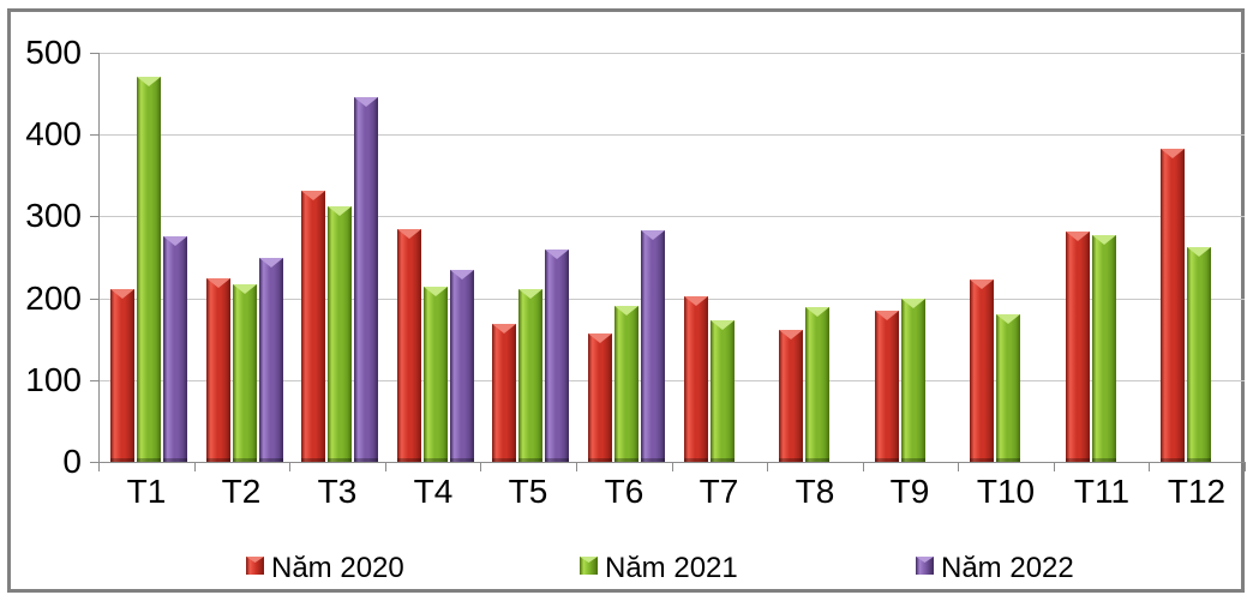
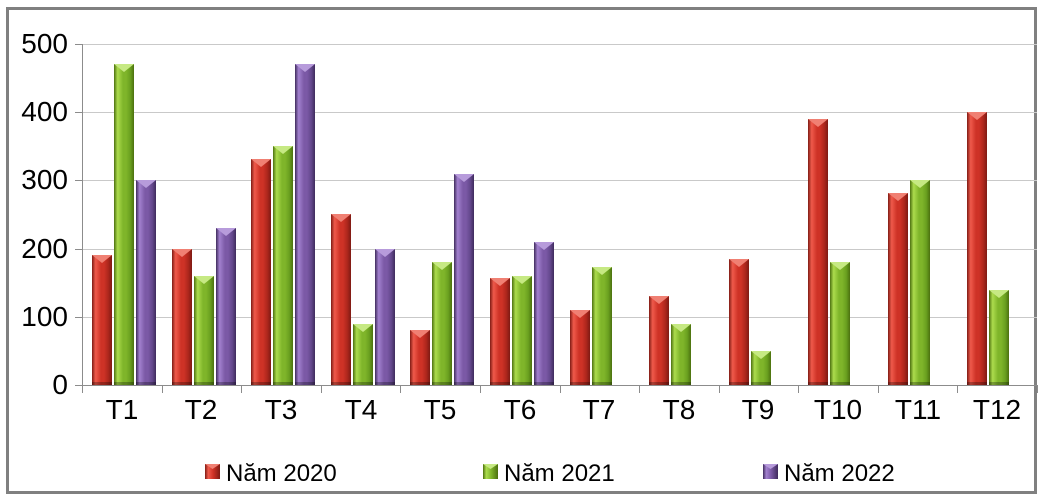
Năm 2020/T1: 210 -> 190
Năm 2022/T1: 280 -> 300
Năm 2020/T2: 220 -> 200
Năm 2021/T2: 220 -> 160
Năm 2022/T2: 250 -> 230
Năm 2021/T3: 310 -> 350
Năm 2022/T3: 450 -> 470
Năm 2020/T4: 280 -> 250
Năm 2021/T4: 210 -> 90
Năm 2022/T4: 240 -> 200
Năm 2020/T5: 170 -> 80
Năm 2021/T5: 210 -> 180
Năm 2022/T5: 260 -> 310
Năm 2021/T6: 190 -> 160
Năm 2022/T6: 280 -> 210
Năm 2020/T7: 200 -> 110
Năm 2020/T8: 160 -> 130
Năm 2021/T8: 190 -> 90
Năm 2021/T9: 200 -> 50
Năm 2020/T10: 220 -> 390
Năm 2021/T11: 280 -> 300
Năm 2020/T12: 380 -> 400
Năm 2021/T12: 260 -> 140
